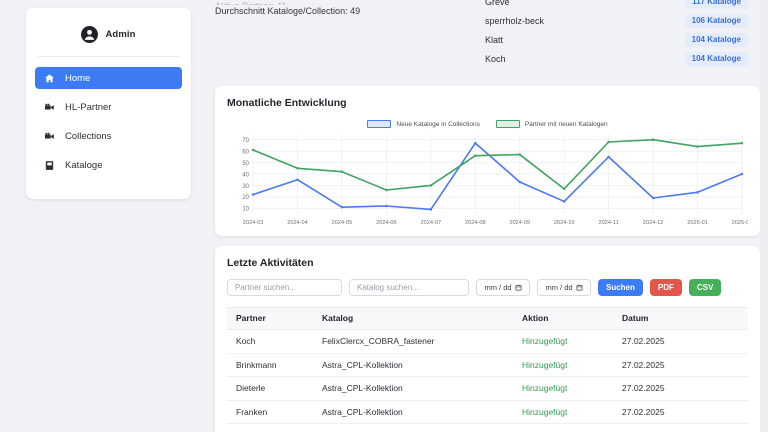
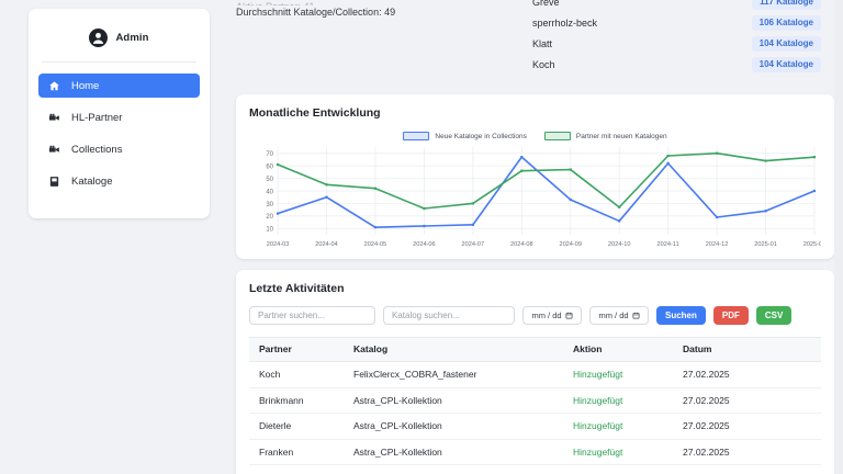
Neue Kataloge in Collections/2024-07: 9 -> 13
Neue Kataloge in Collections/2024-11: 55 -> 62
